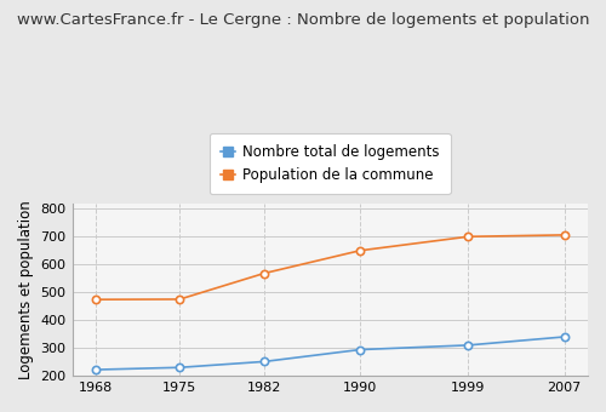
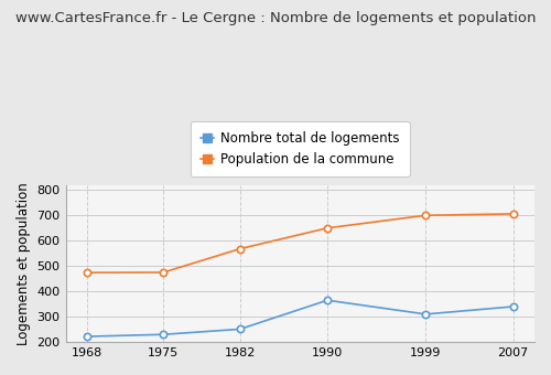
Nombre total de logements/1990: 294 -> 365
